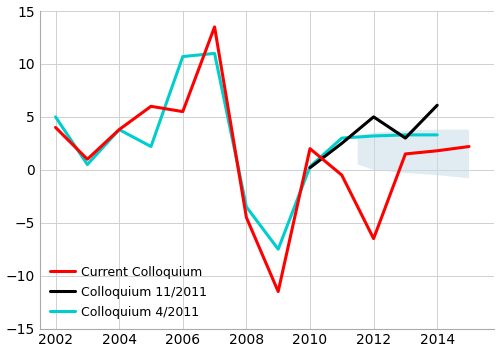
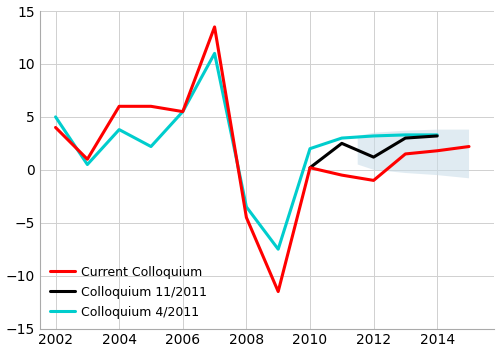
Current Colloquium/2004: 3.8 -> 6.0
Colloquium 4/2011/2006: 10.7 -> 5.5
Current Colloquium/2010: 2.0 -> 0.2
Colloquium 4/2011/2010: 0.3 -> 2.0
Current Colloquium/2012: -6.5 -> -1.0
Colloquium 11/2011/2012: 5.0 -> 1.2
Colloquium 11/2011/2014: 6.1 -> 3.2
